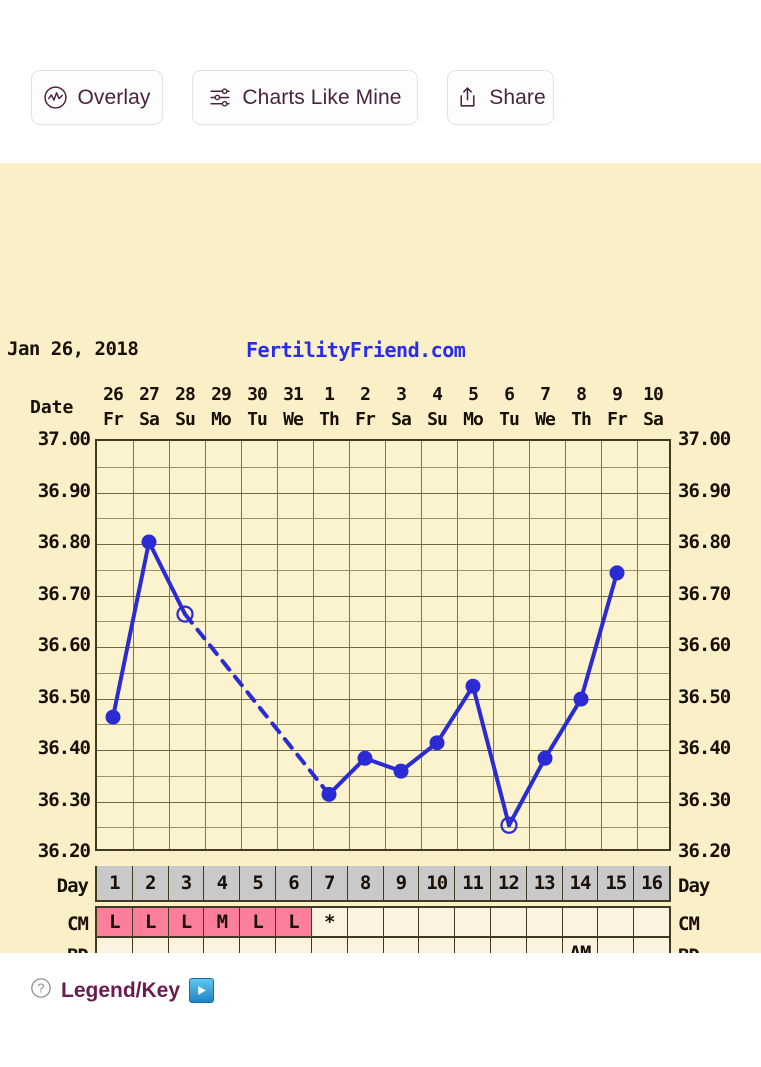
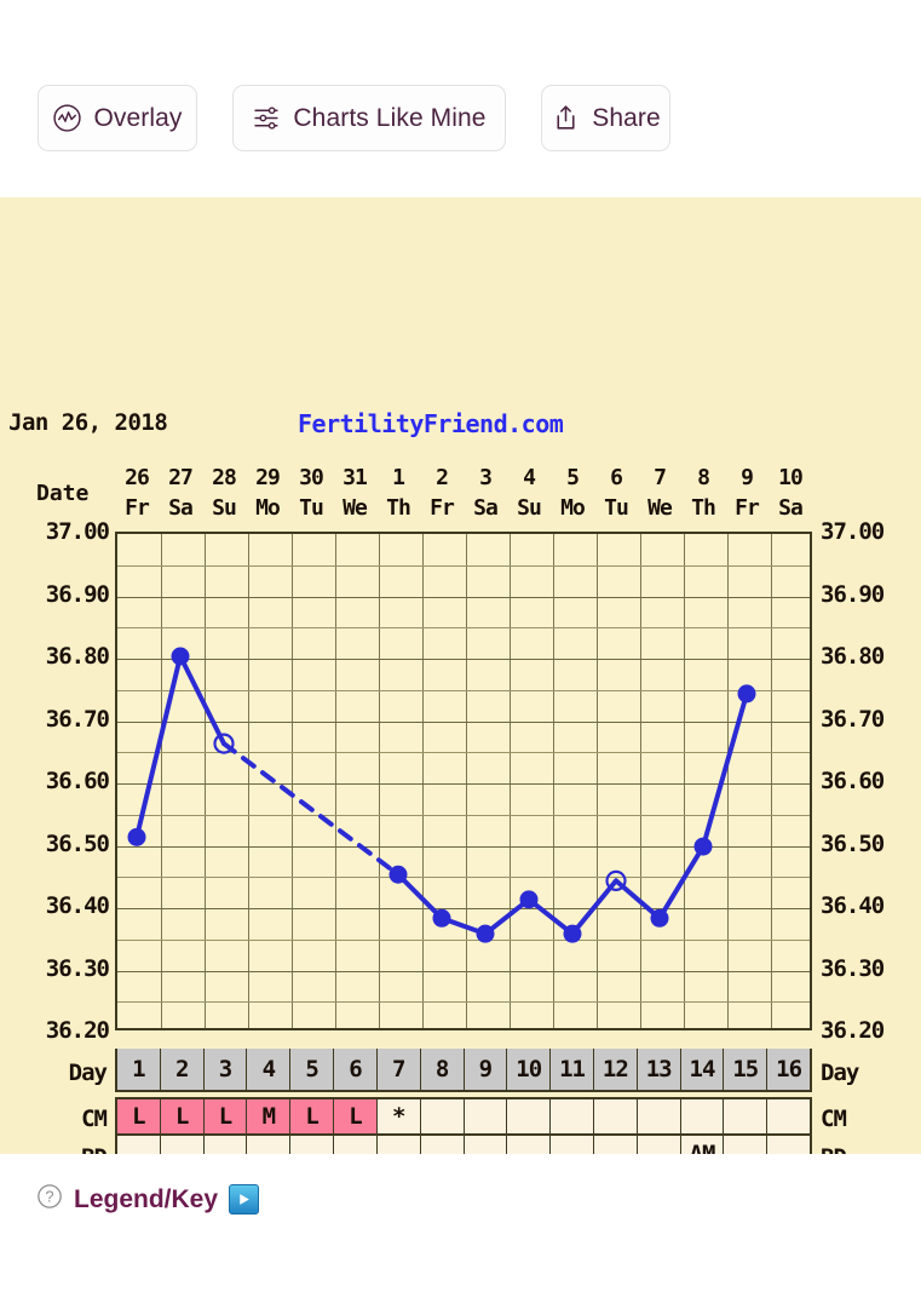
1: 36.46 -> 36.51
7: 36.31 -> 36.45
11: 36.52 -> 36.35
12: 36.25 -> 36.44
